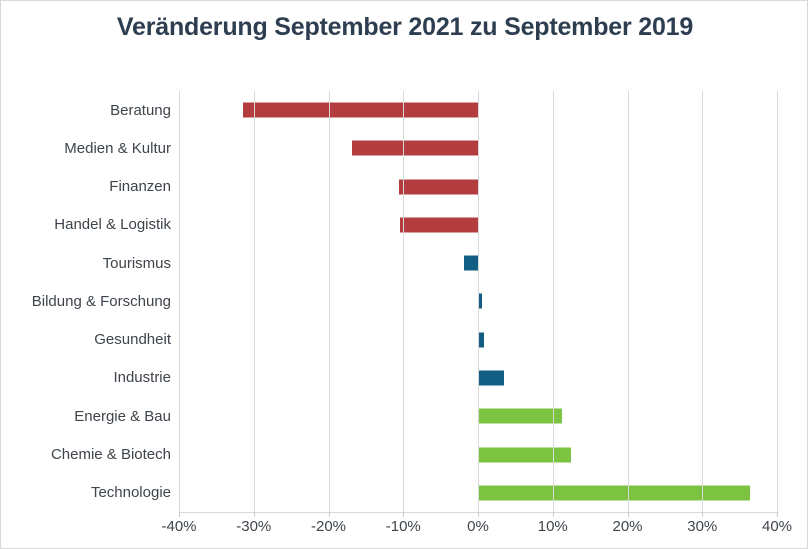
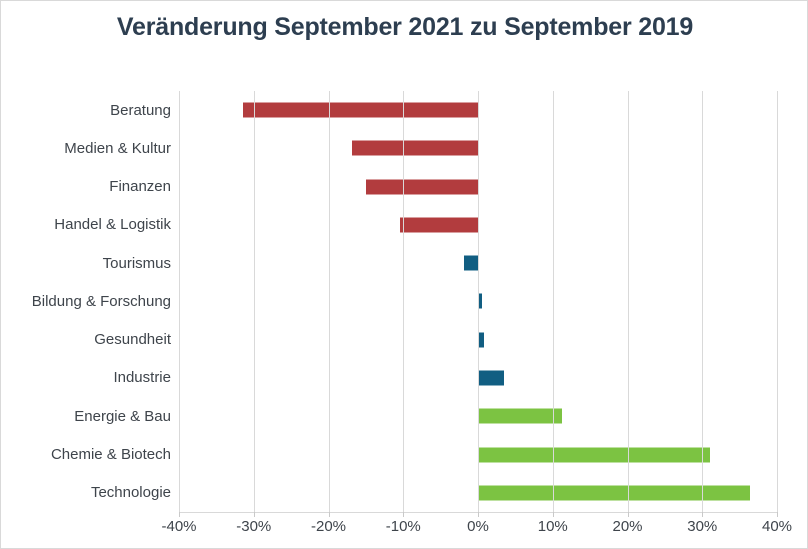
Finanzen: -11% -> -15%
Chemie & Biotech: 12% -> 31%
